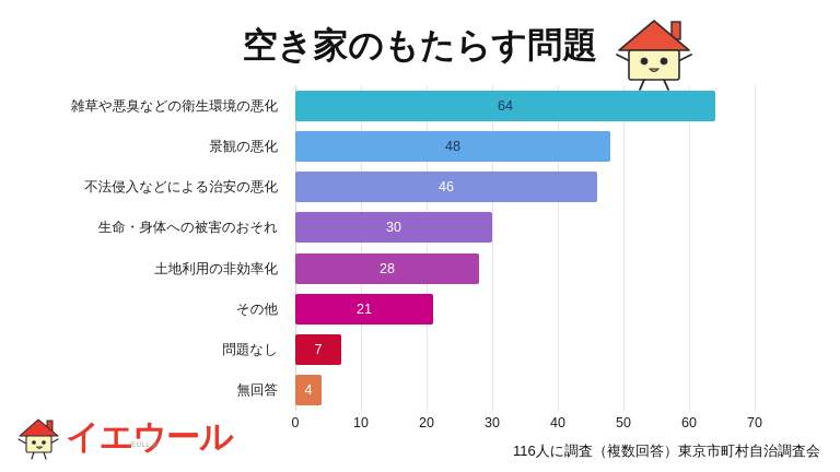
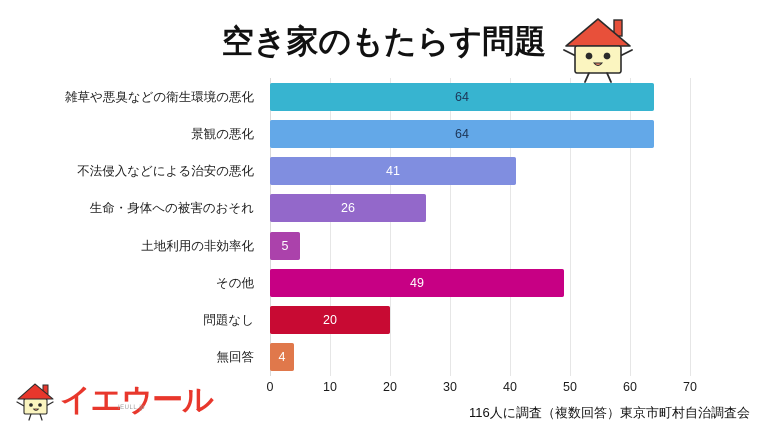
景観の悪化: 48 -> 64
不法侵入などによる治安の悪化: 46 -> 41
生命・身体への被害のおそれ: 30 -> 26
土地利用の非効率化: 28 -> 5
その他: 21 -> 49
問題なし: 7 -> 20
